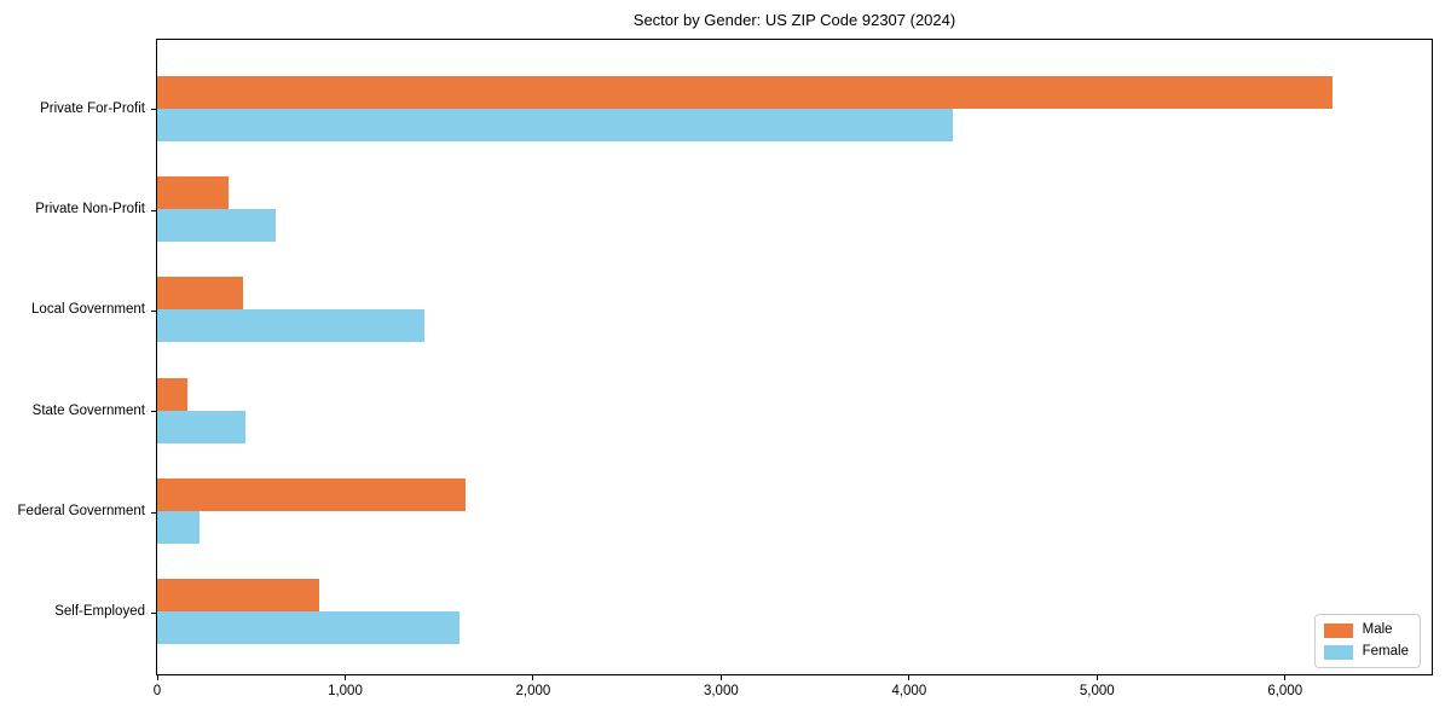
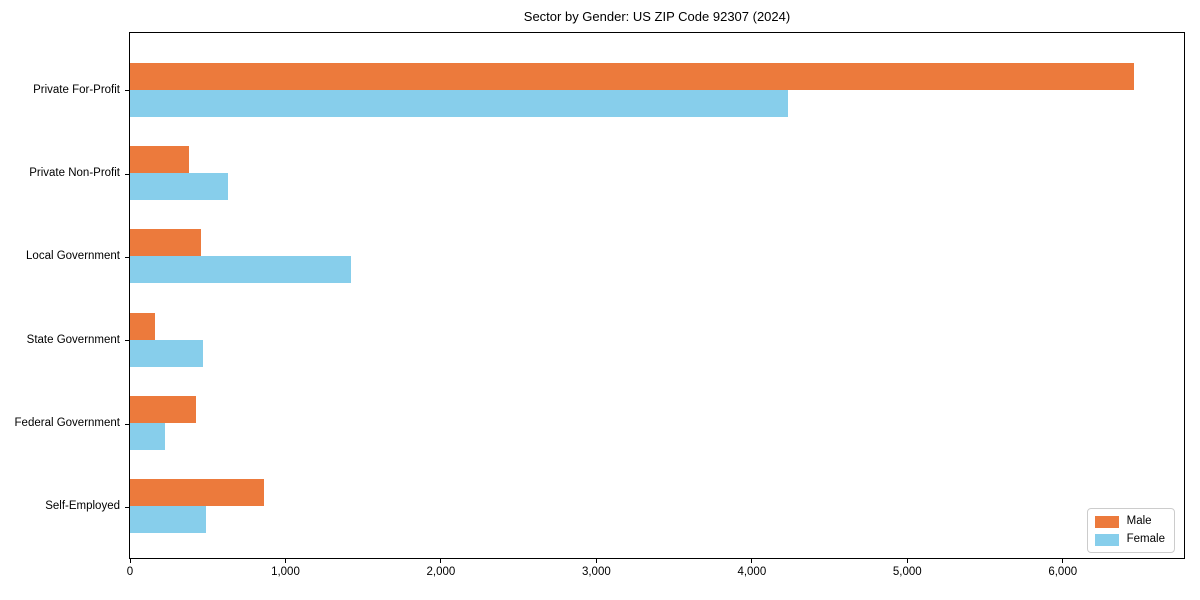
Male/Private For-Profit: 6250 -> 6460
Male/Federal Government: 1640 -> 420
Female/Self-Employed: 1610 -> 490
